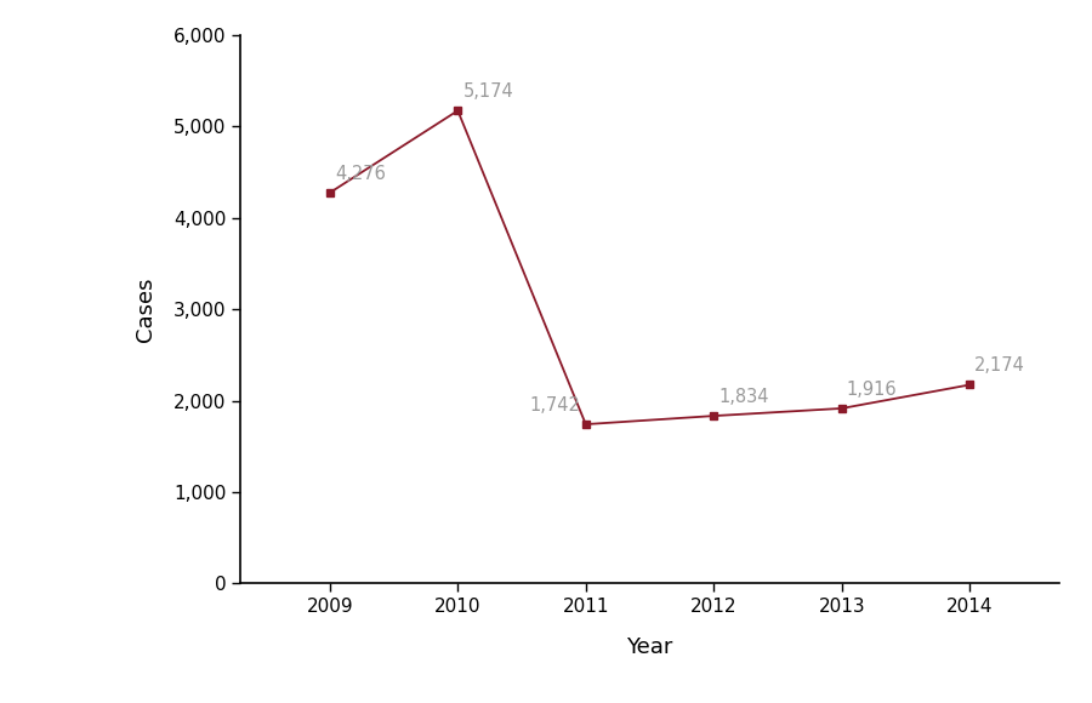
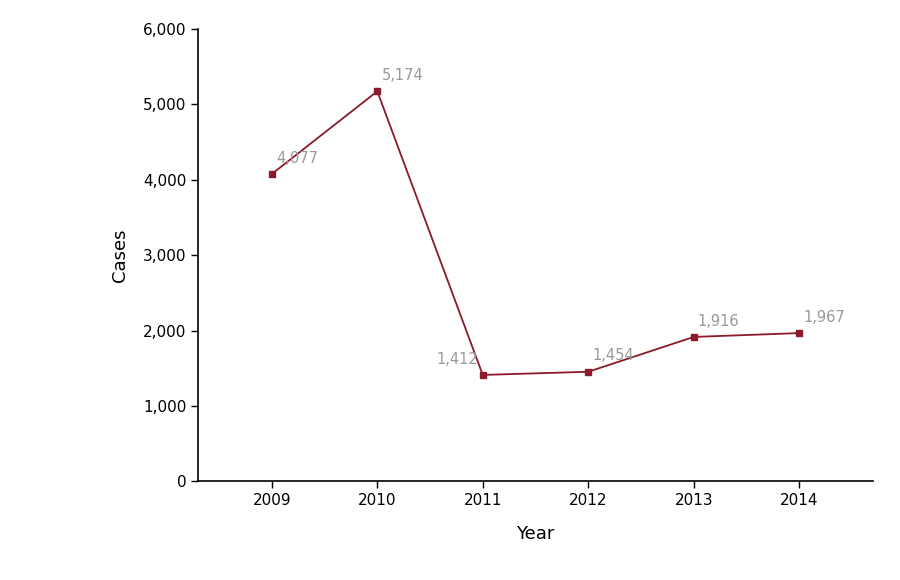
2009: 4,276 -> 4,077
2011: 1,742 -> 1,412
2012: 1,834 -> 1,454
2014: 2,174 -> 1,967
